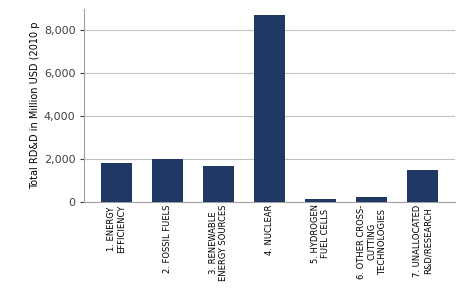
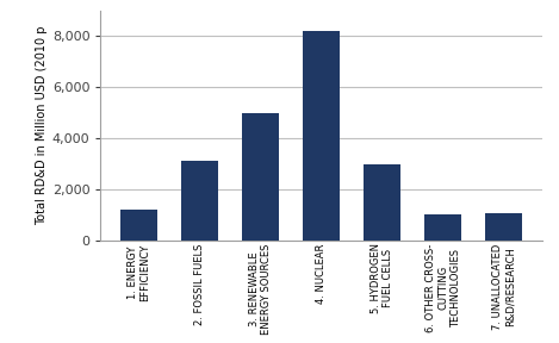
1. ENERGY EFFICIENCY: 1,800 -> 1,200
2. FOSSIL FUELS: 1,980 -> 3,100
3. RENEWABLE ENERGY SOURCES: 1,680 -> 4,950
4. NUCLEAR: 8,700 -> 8,200
5. HYDROGEN FUEL CELLS: 130 -> 2,950
6. OTHER CROSS- CUTTING TECHNOLOGIES: 220 -> 1,000
7. UNALLOCATED R&D/RESEARCH: 1,480 -> 1,050
